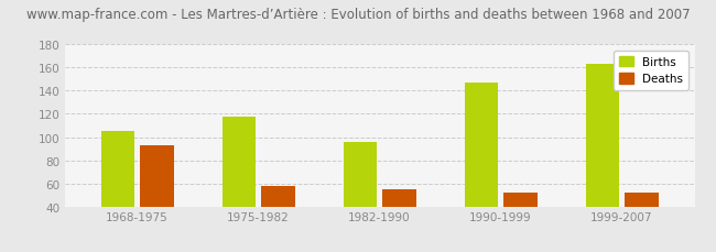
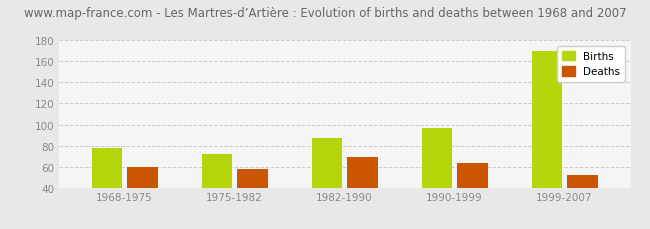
Births/1968-1975: 105 -> 78
Deaths/1968-1975: 93 -> 60
Births/1975-1982: 118 -> 72
Births/1982-1990: 96 -> 87
Deaths/1982-1990: 55 -> 69
Births/1990-1999: 147 -> 97
Deaths/1990-1999: 52 -> 63
Births/1999-2007: 163 -> 170
